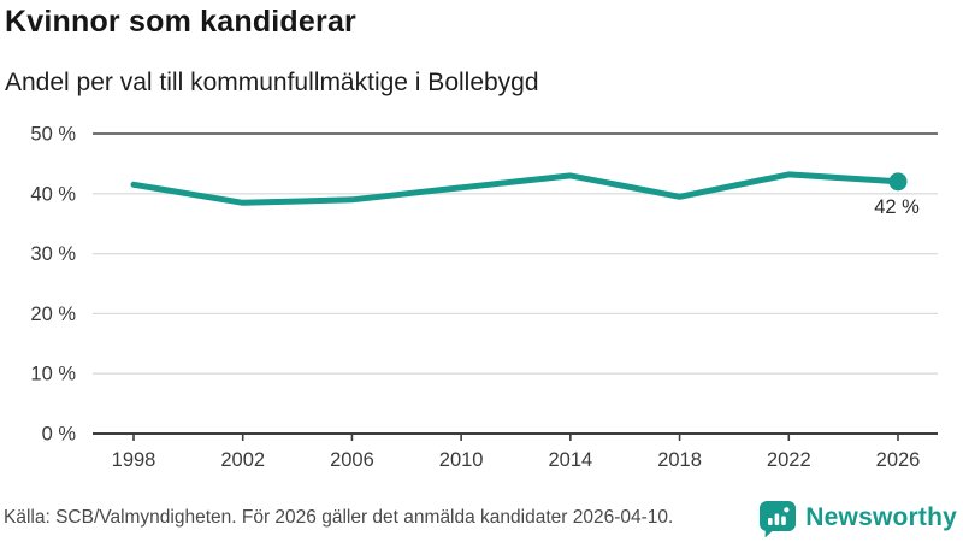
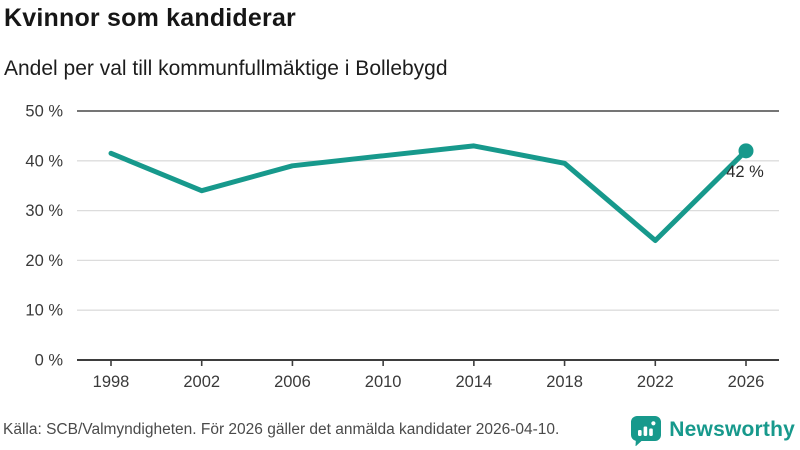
2002: 38% -> 34%
2022: 43% -> 24%
